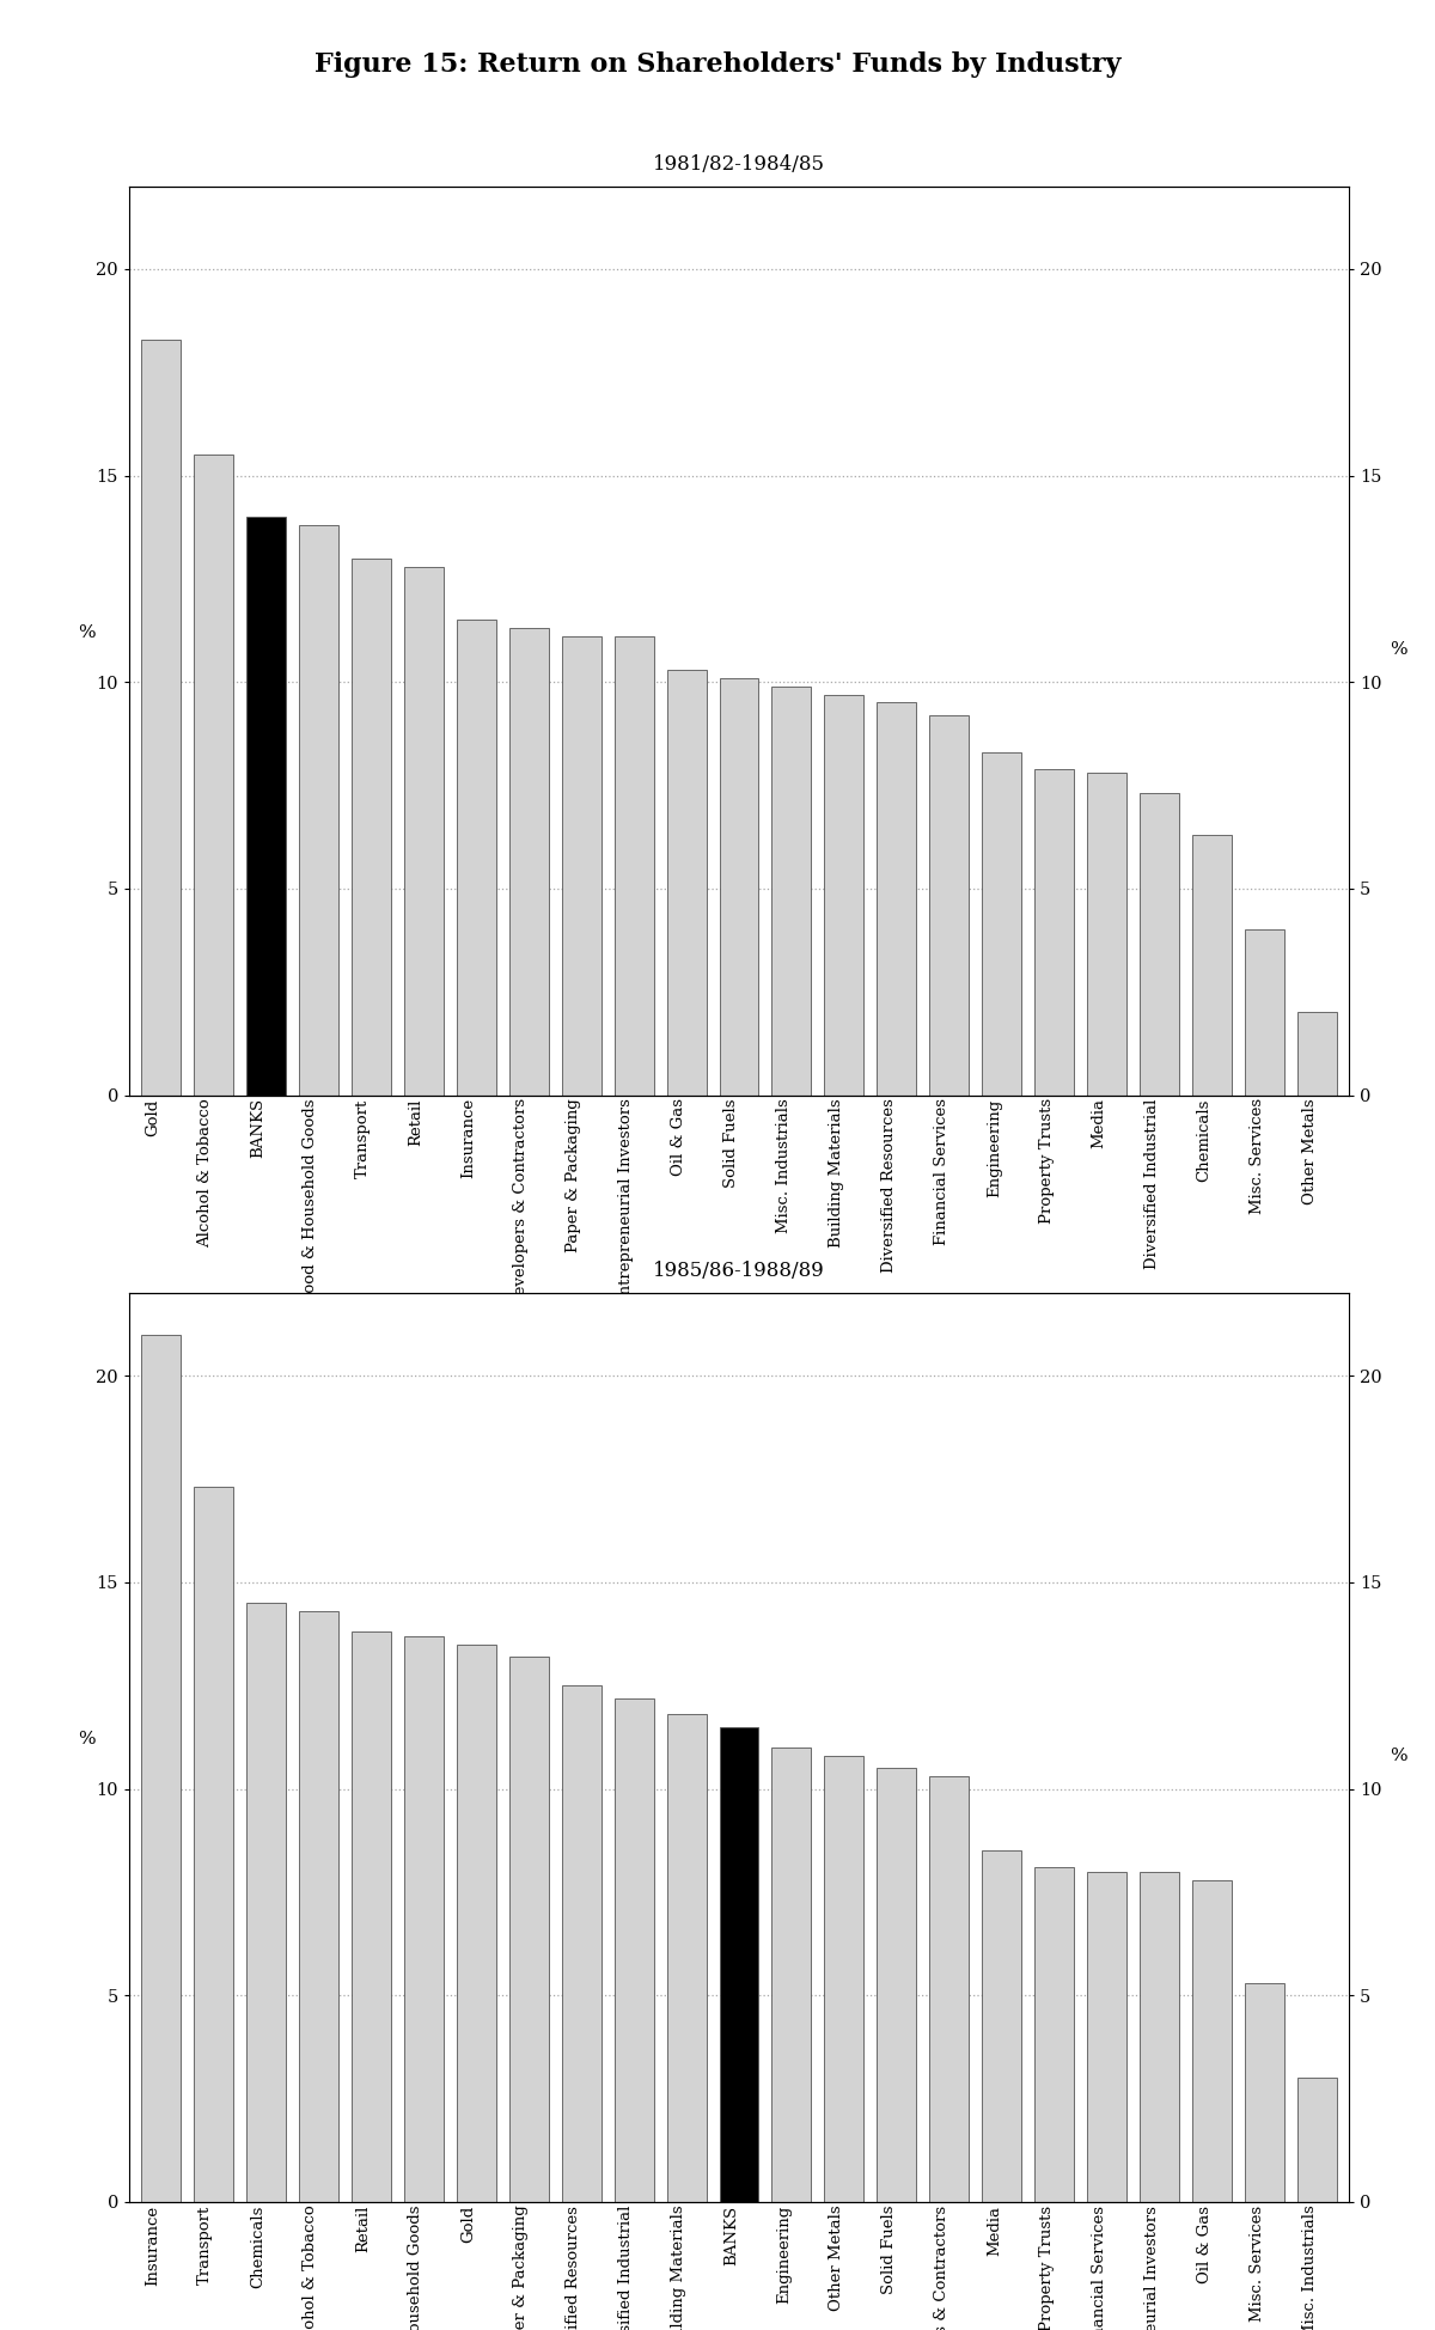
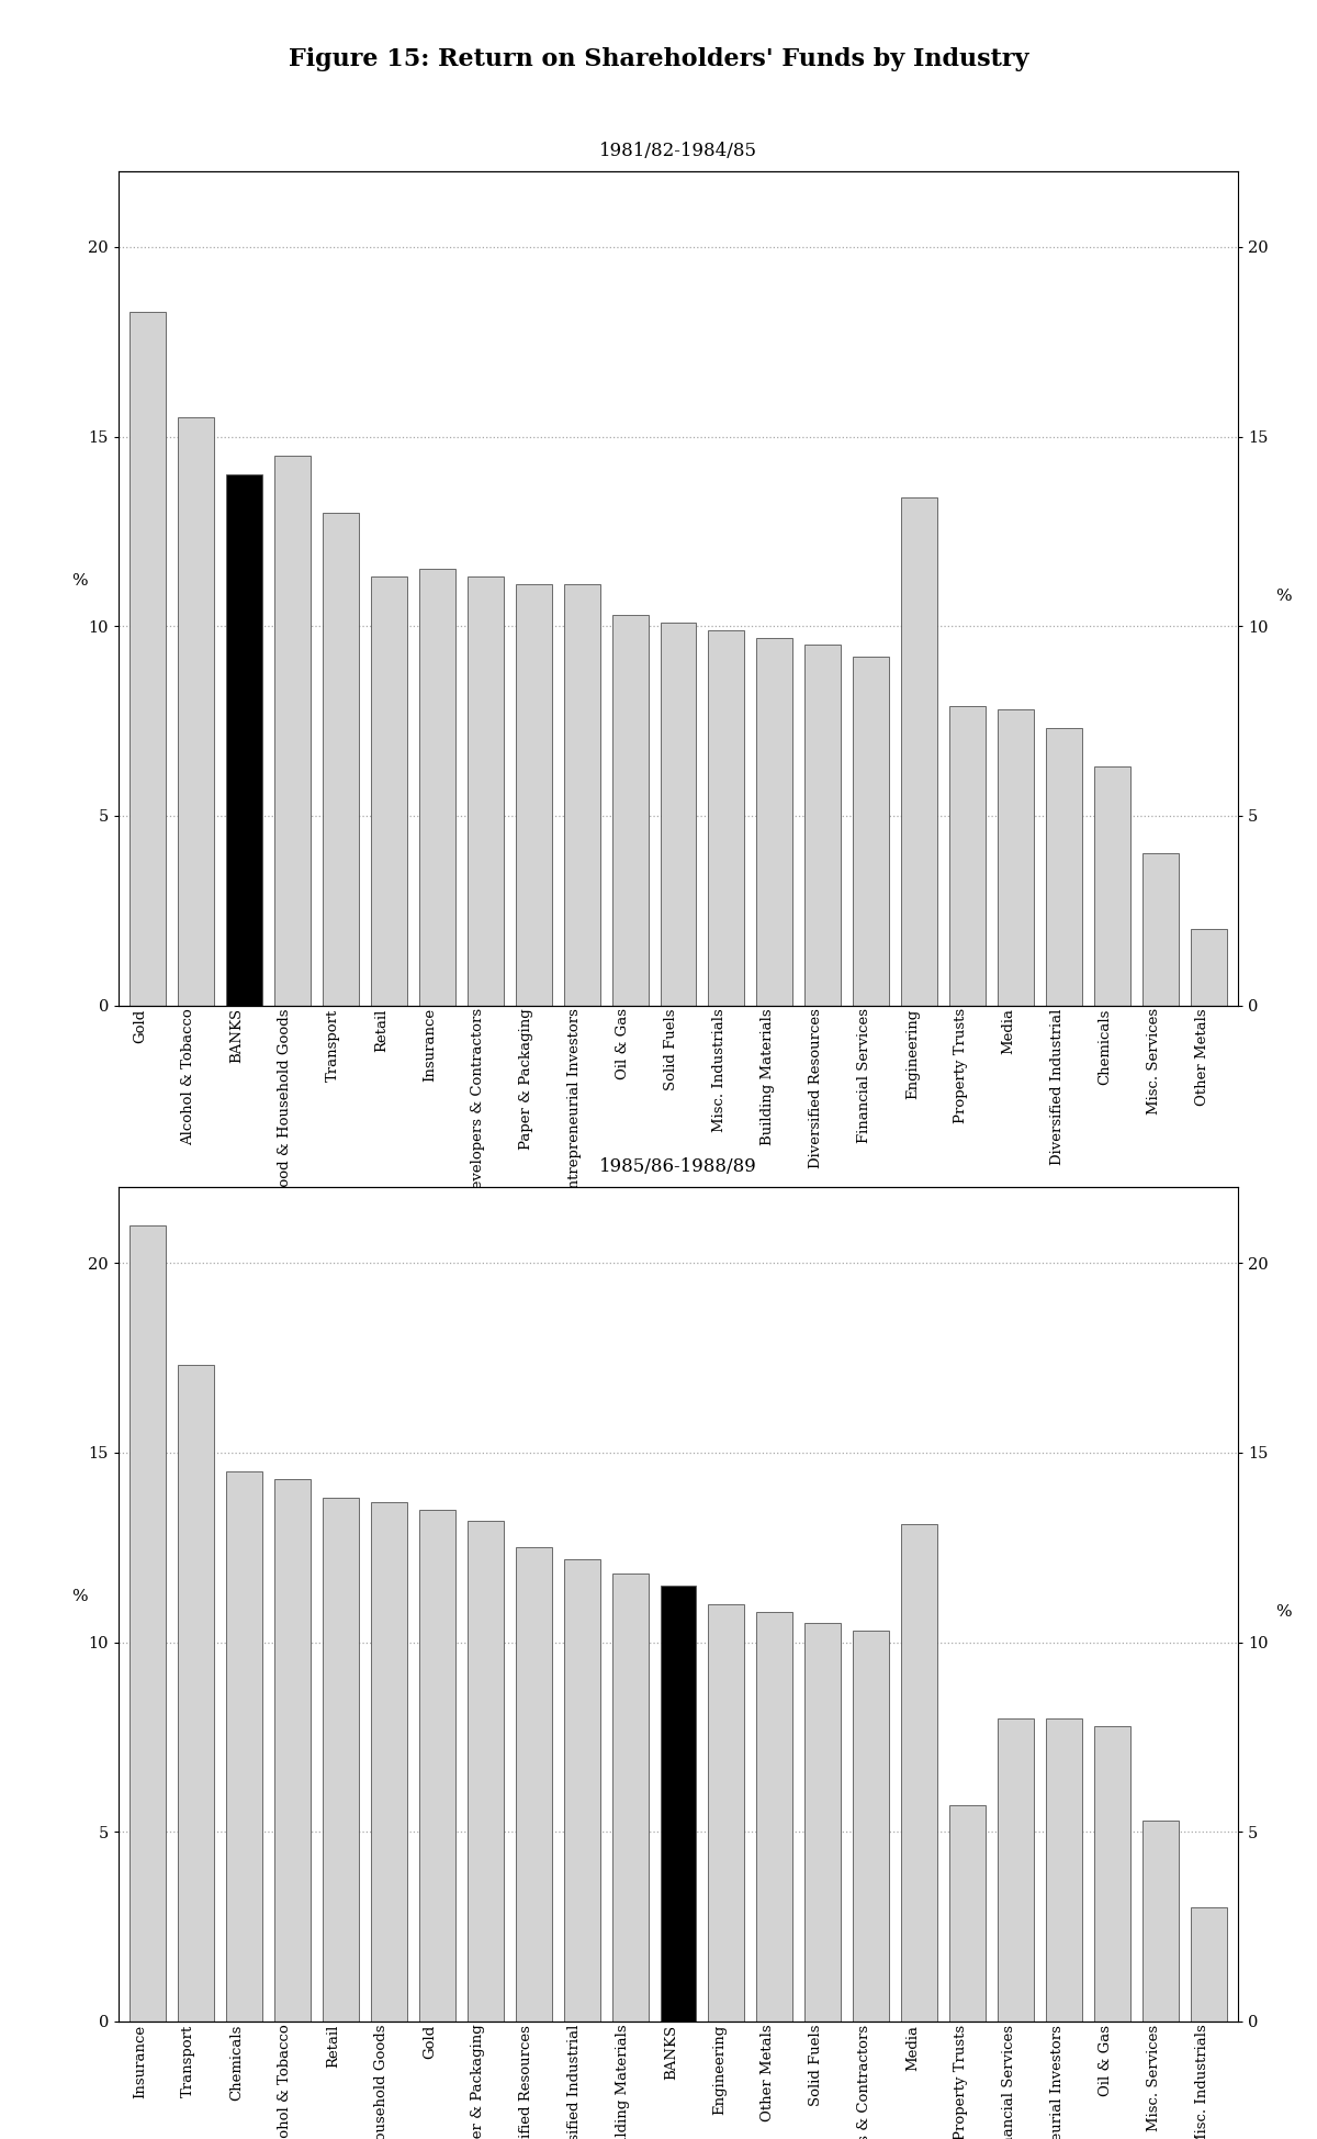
1981/82-1984/85/Food & Household Goods: 13.8 -> 14.5
1981/82-1984/85/Retail: 12.8 -> 11.3
1981/82-1984/85/Engineering: 8.3 -> 13.4
1985/86-1988/89/Media: 8.5 -> 13.1
1985/86-1988/89/Property Trusts: 8.1 -> 5.7
